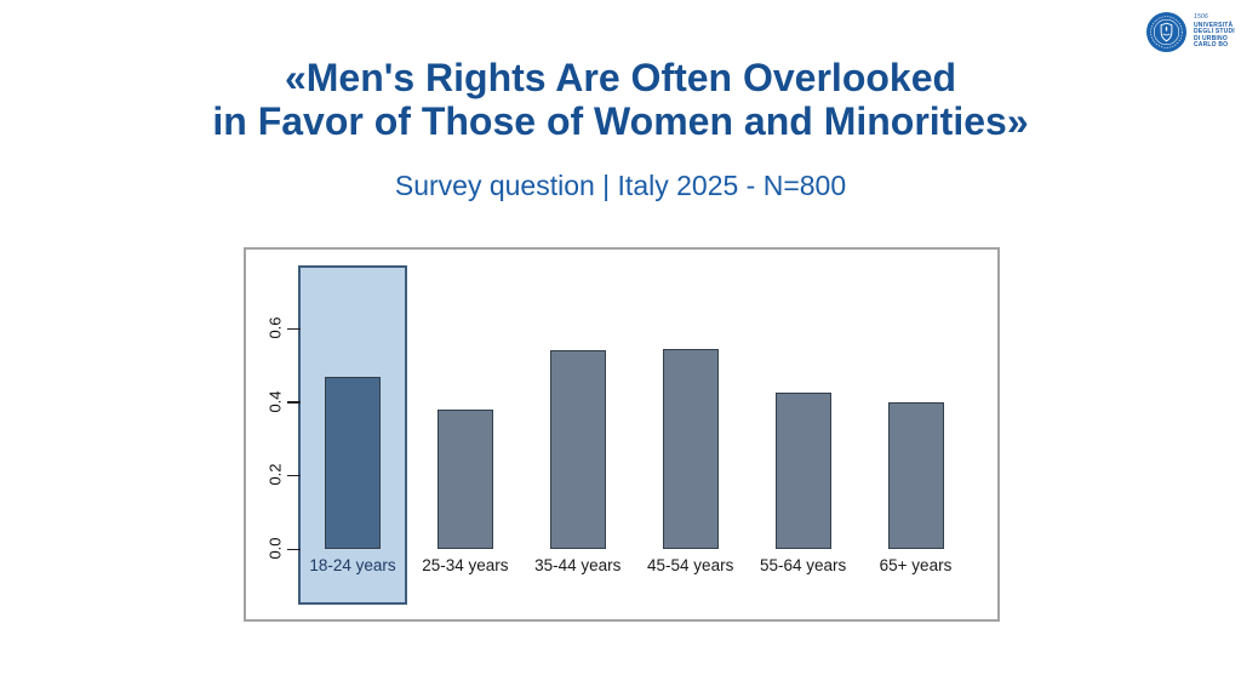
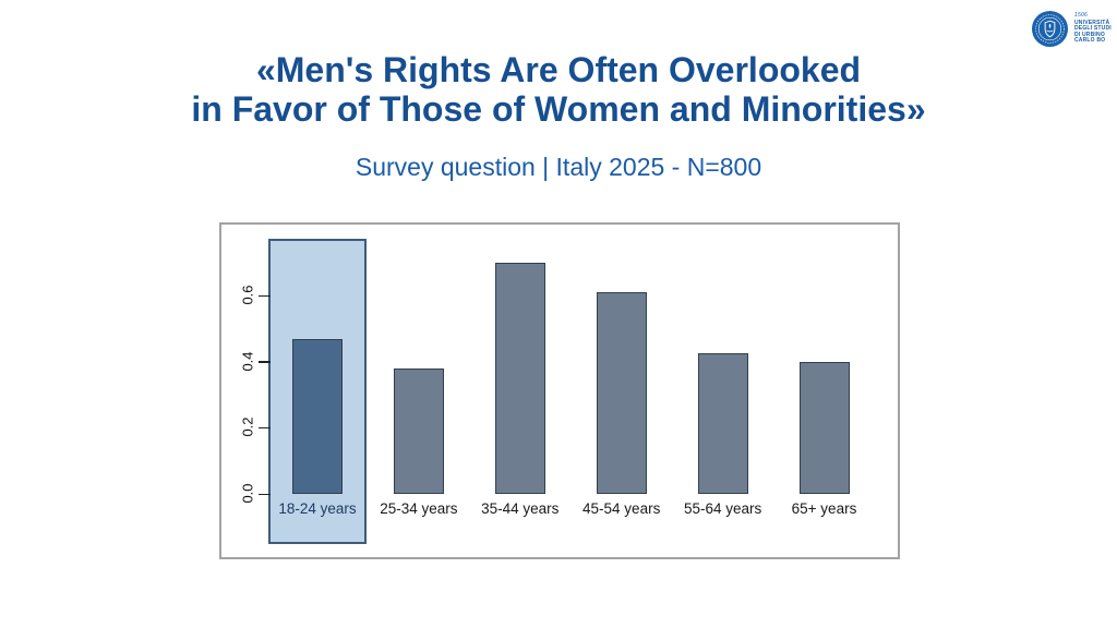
35-44 years: 0.54 -> 0.70
45-54 years: 0.55 -> 0.61
